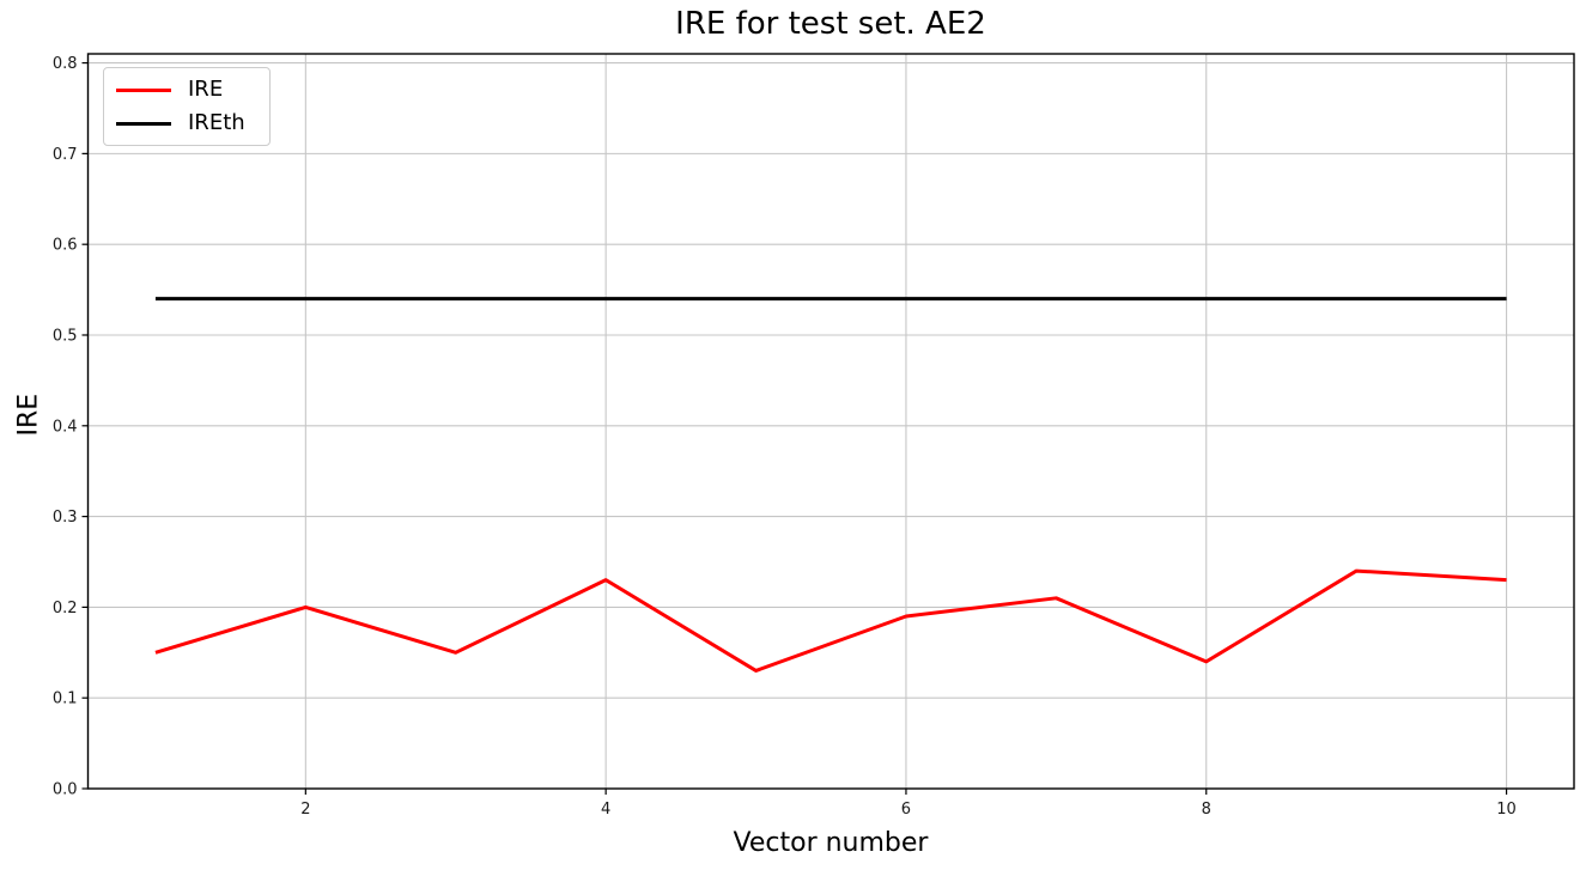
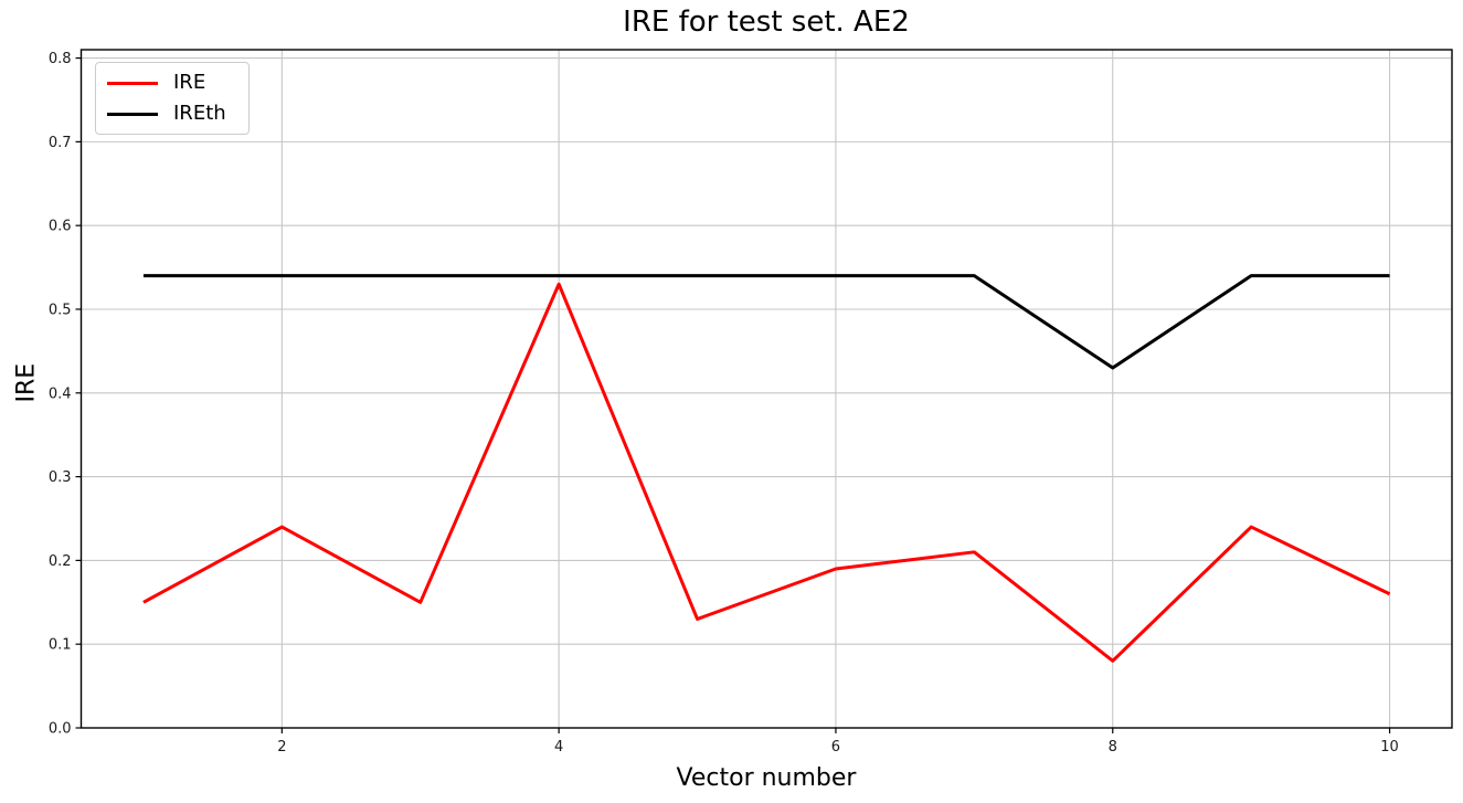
IRE/2: 0.20 -> 0.24
IRE/4: 0.23 -> 0.53
IRE/8: 0.14 -> 0.08
IREth/8: 0.54 -> 0.43
IRE/10: 0.23 -> 0.16
